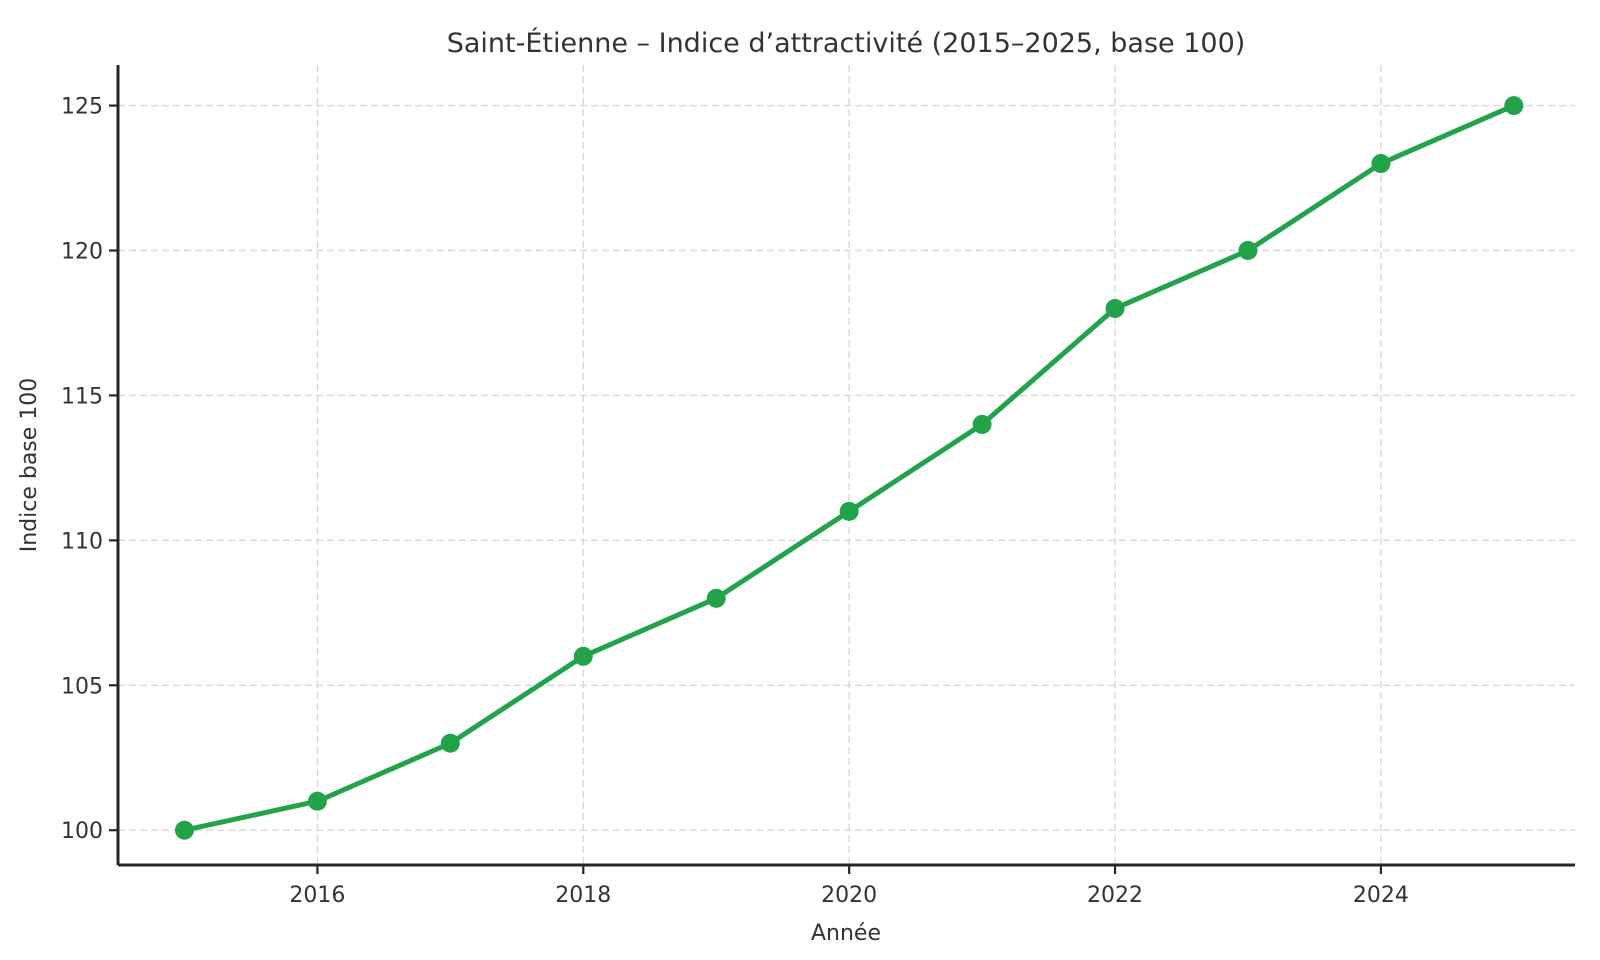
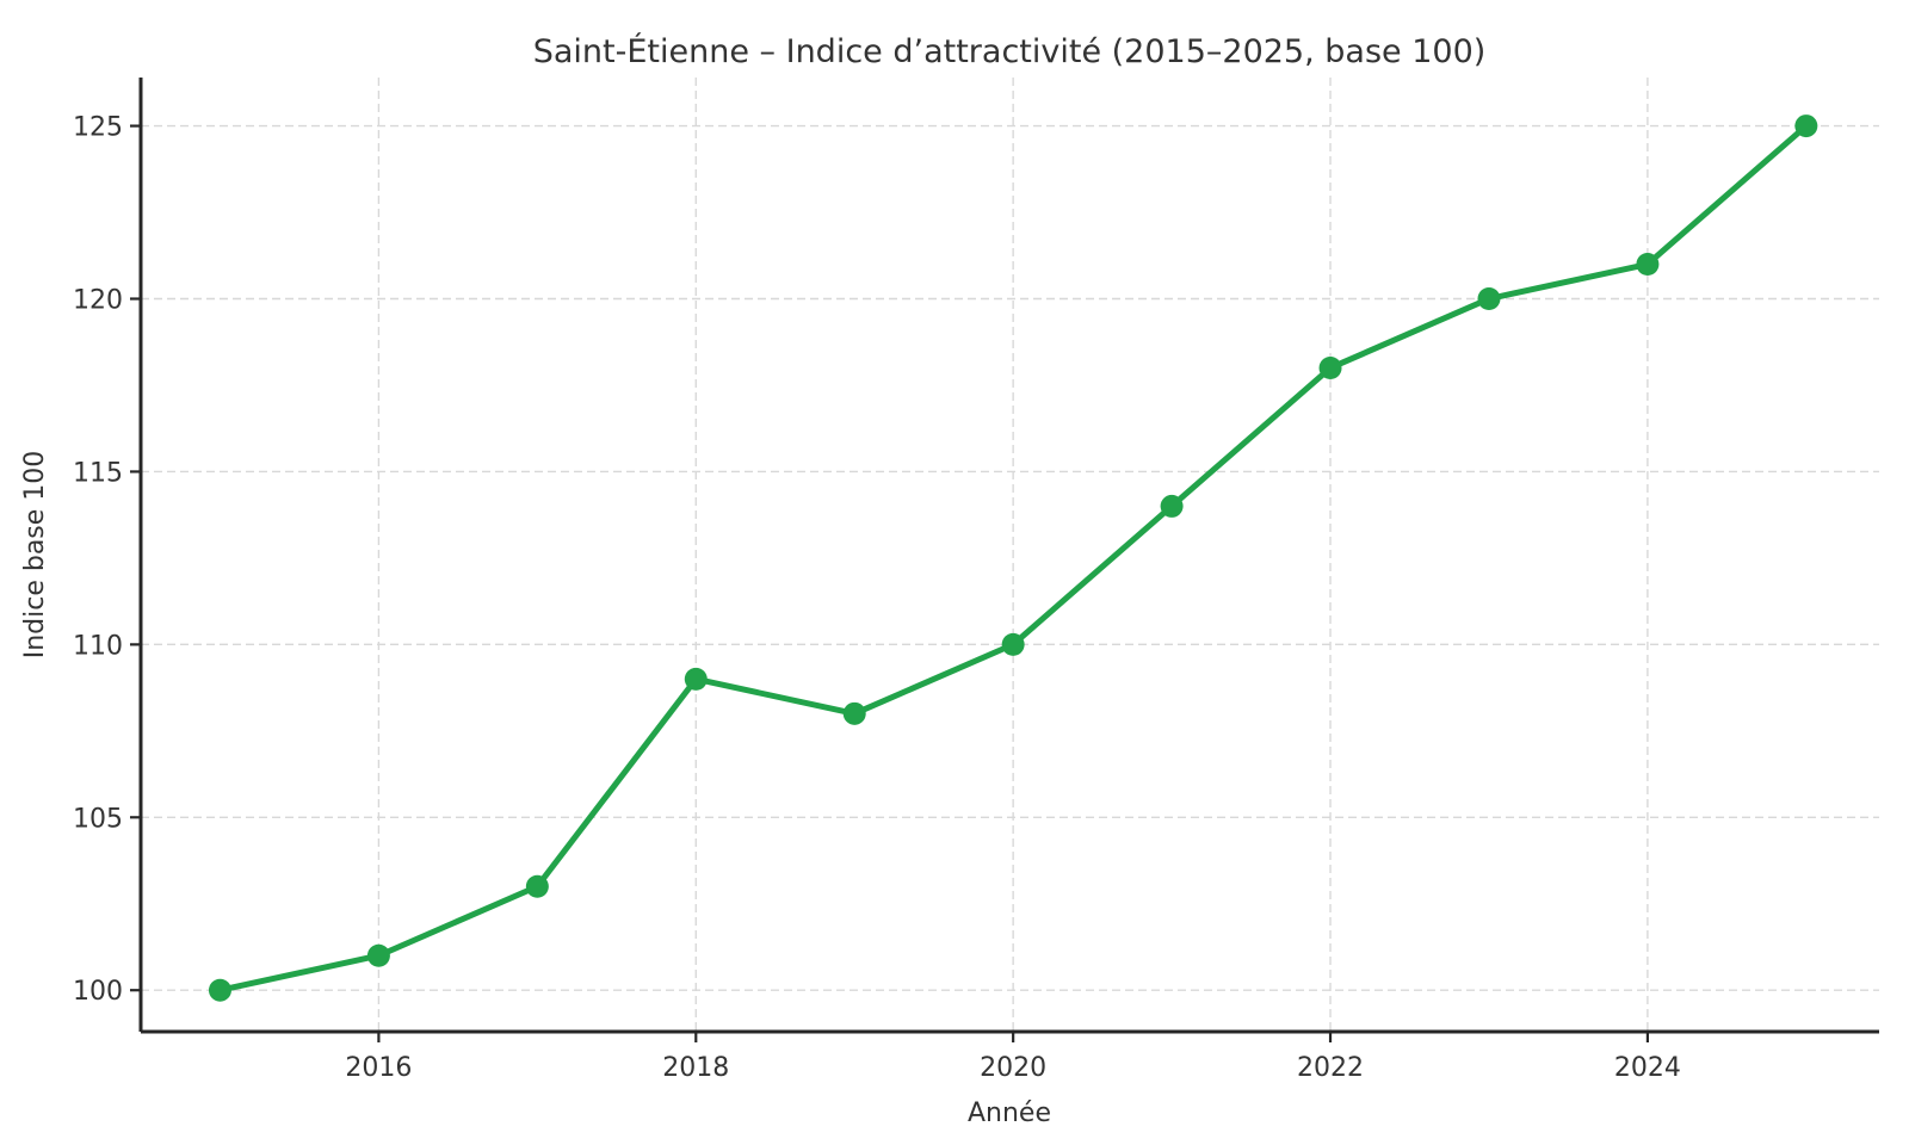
2018: 106 -> 109
2020: 111 -> 110
2024: 123 -> 121
